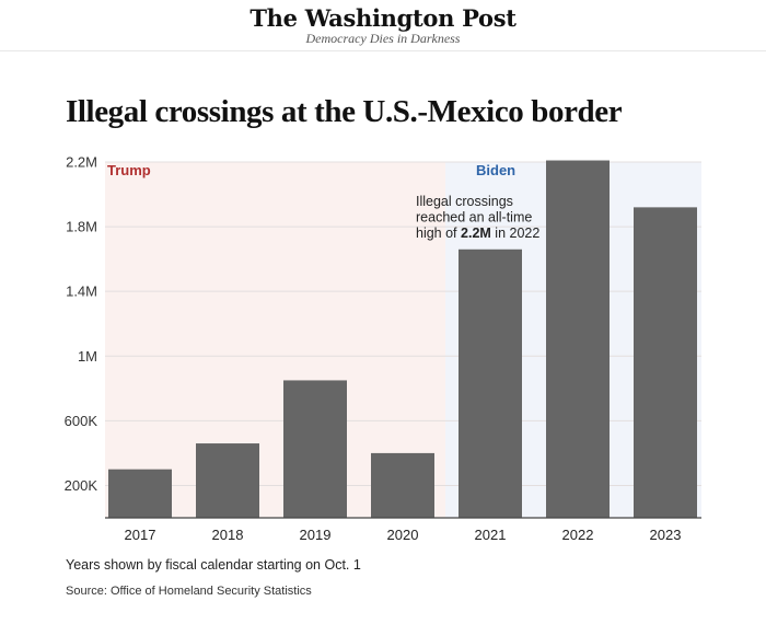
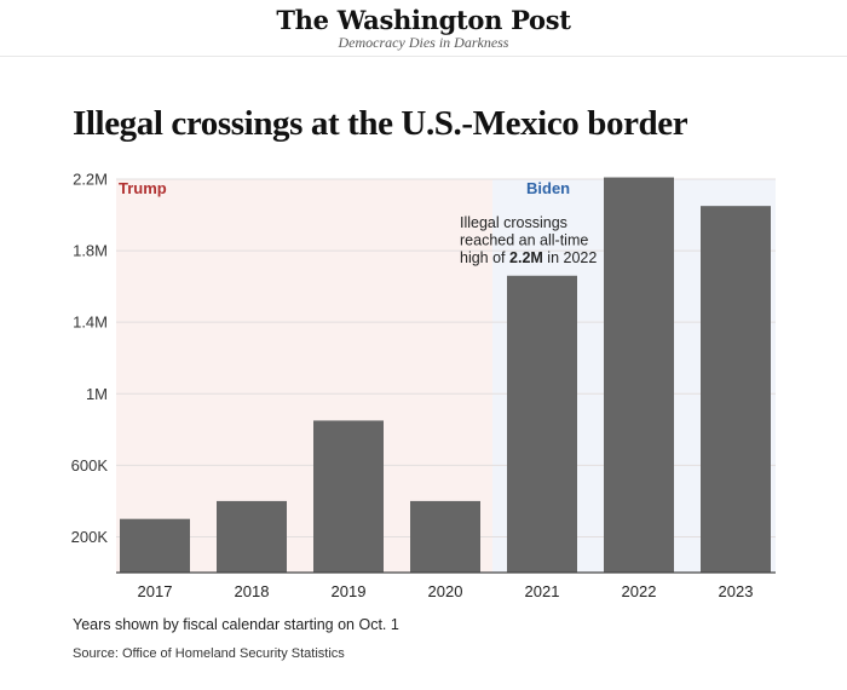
2018: 0.46M -> 0.40M
2023: 1.92M -> 2.05M
